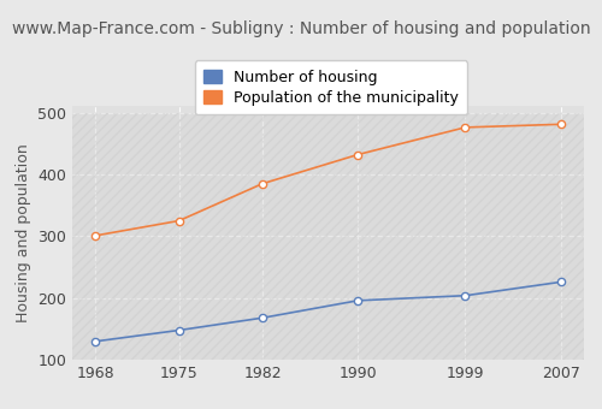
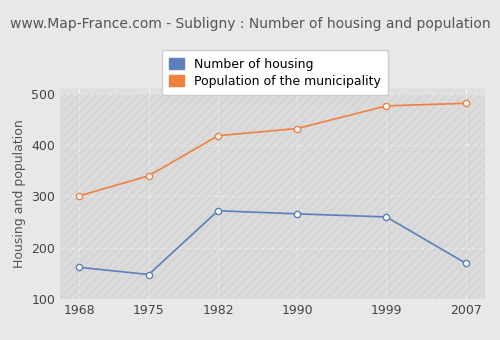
Number of housing/1968: 130 -> 162
Population of the municipality/1975: 325 -> 340
Number of housing/1982: 168 -> 272
Population of the municipality/1982: 385 -> 418
Number of housing/1990: 196 -> 266
Number of housing/1999: 204 -> 260
Number of housing/2007: 226 -> 170
